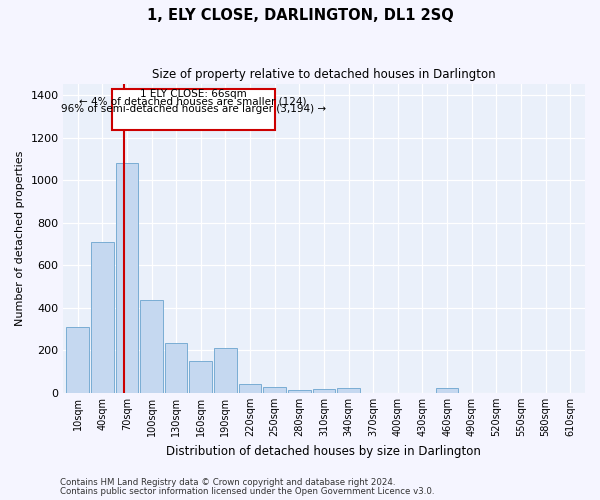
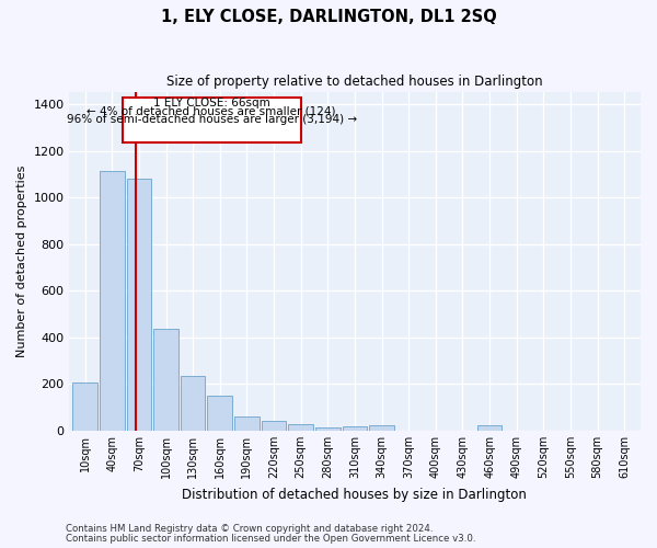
10sqm: 310 -> 205
40sqm: 710 -> 1115
190sqm: 210 -> 60
